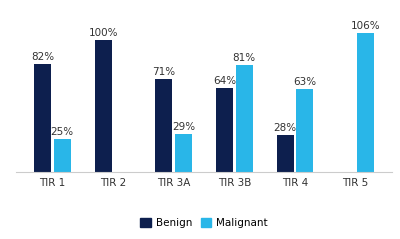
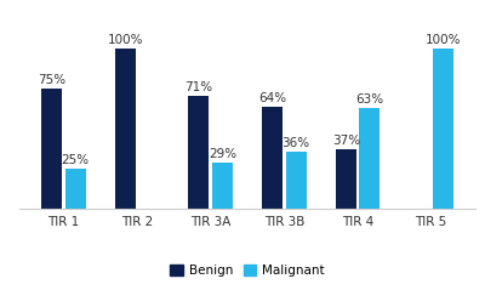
Benign/TIR 1: 82% -> 75%
Malignant/TIR 3B: 81% -> 36%
Benign/TIR 4: 28% -> 37%
Malignant/TIR 5: 106% -> 100%
